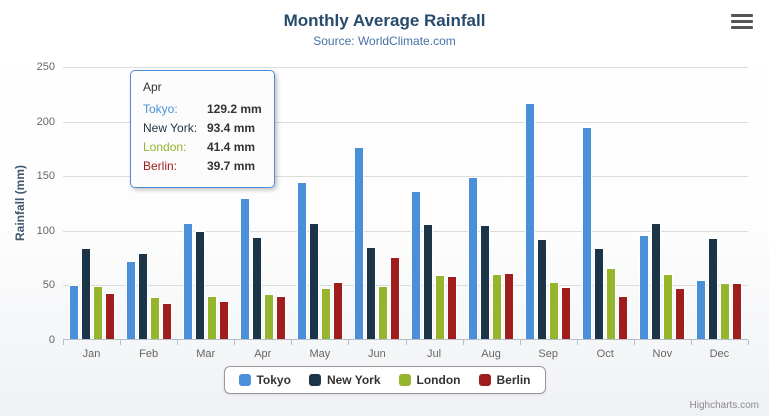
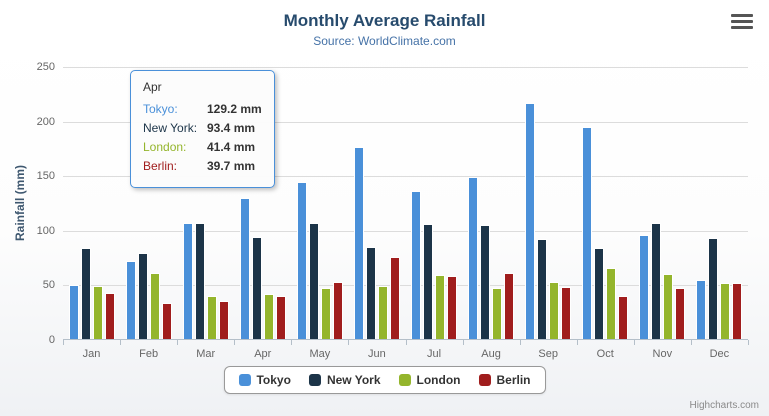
London/Feb: 39 -> 60
New York/Mar: 98 -> 106
London/Aug: 60 -> 47
